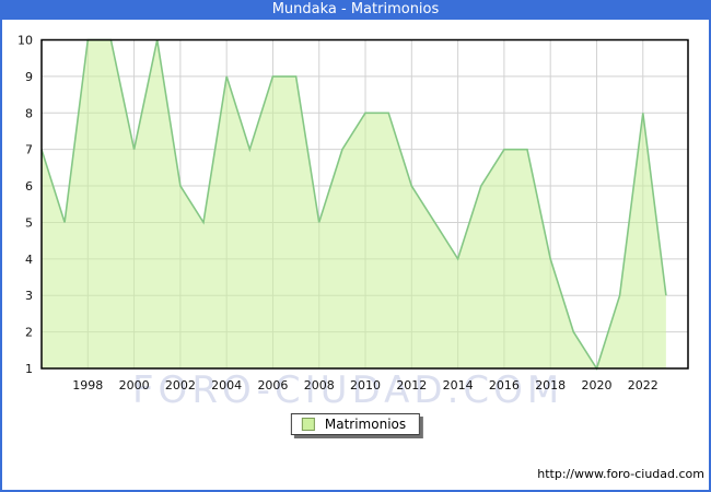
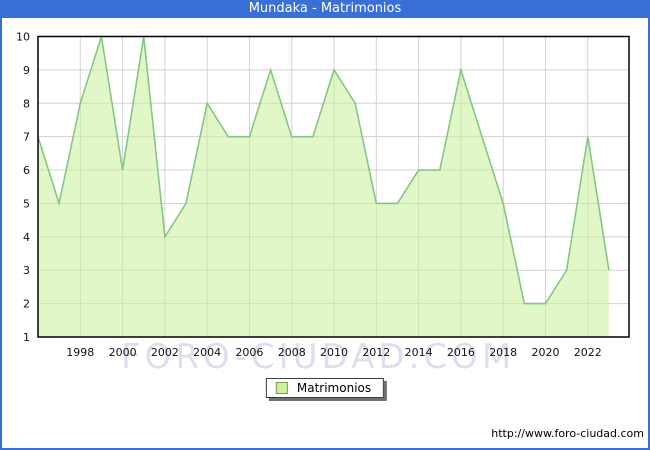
1998: 10 -> 8
2000: 7 -> 6
2002: 6 -> 4
2004: 9 -> 8
2006: 9 -> 7
2008: 5 -> 7
2010: 8 -> 9
2012: 6 -> 5
2014: 4 -> 6
2016: 7 -> 9
2018: 4 -> 5
2020: 1 -> 2
2022: 8 -> 7
